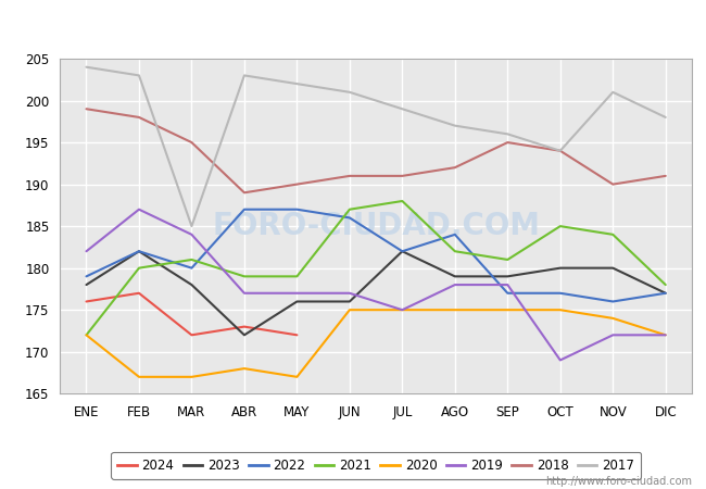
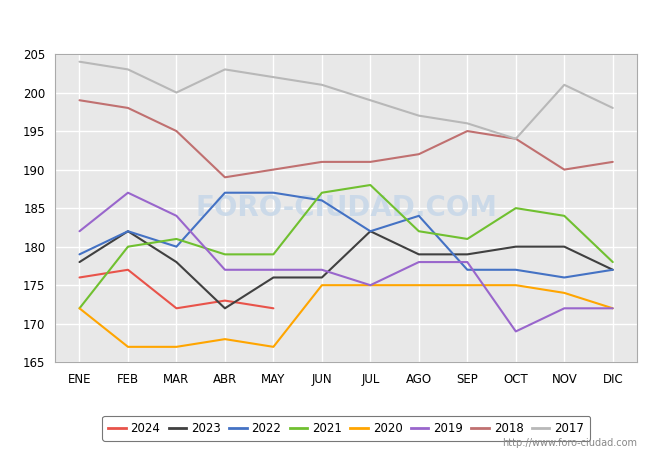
2017/MAR: 185 -> 200
